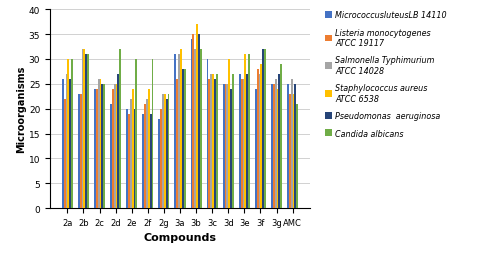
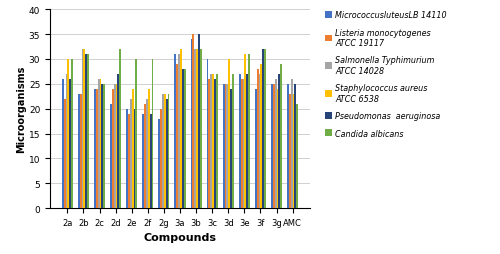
Listeria monocytogenes ATCC 19117/3a: 26 -> 29
Staphylococcus aureus ATCC 6538/3b: 37 -> 32
